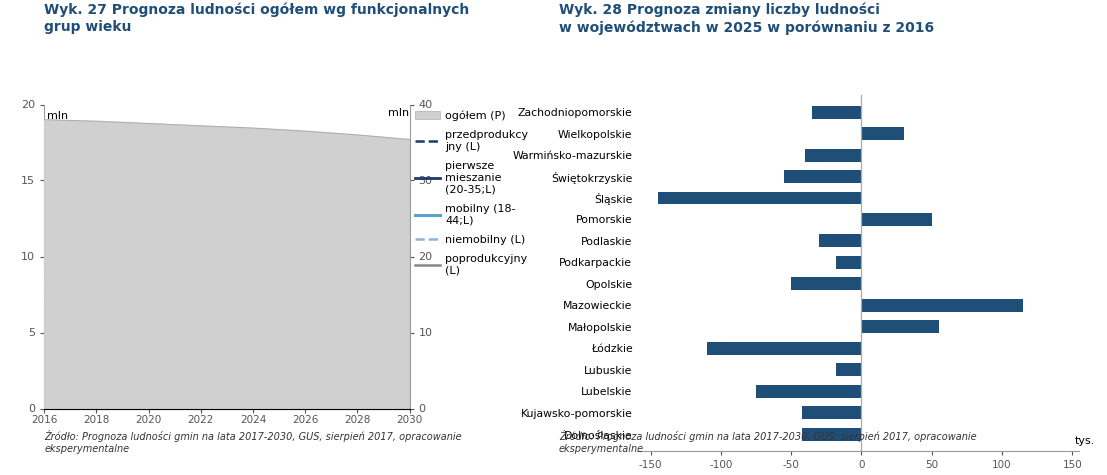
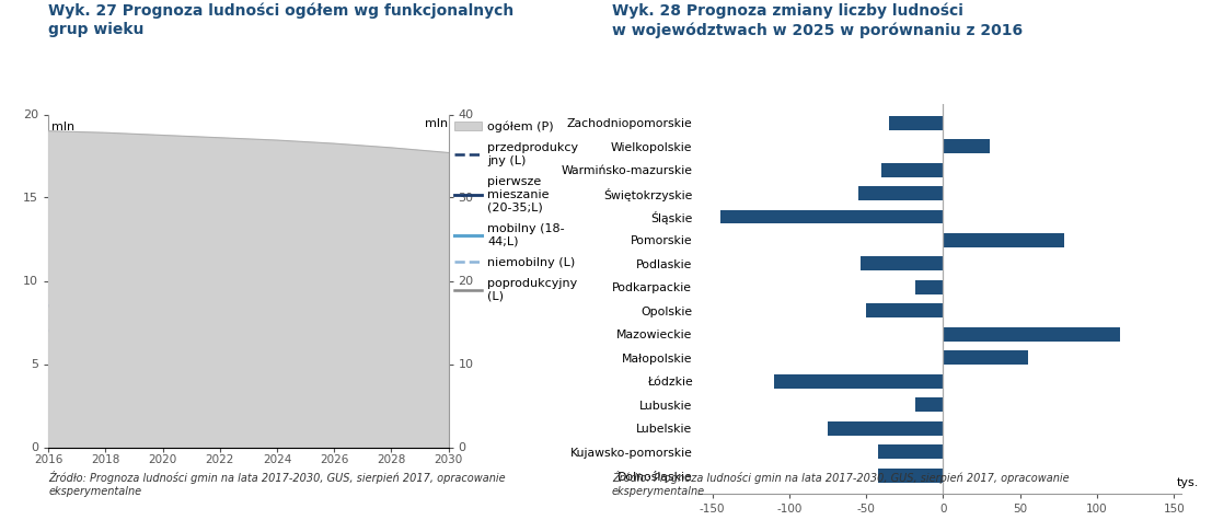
Pomorskie: 50 -> 79
Podlaskie: -30 -> -54
